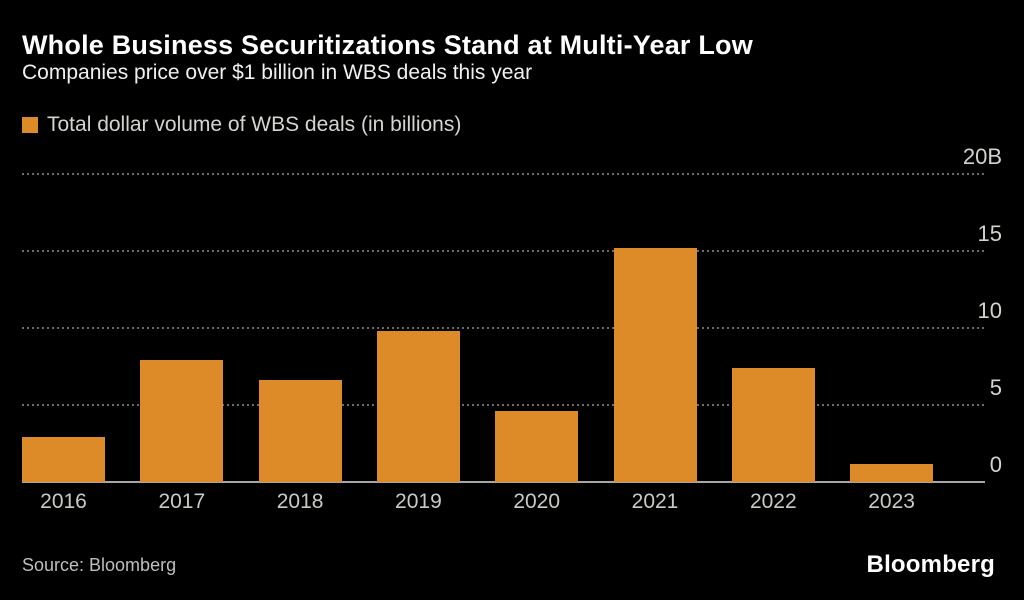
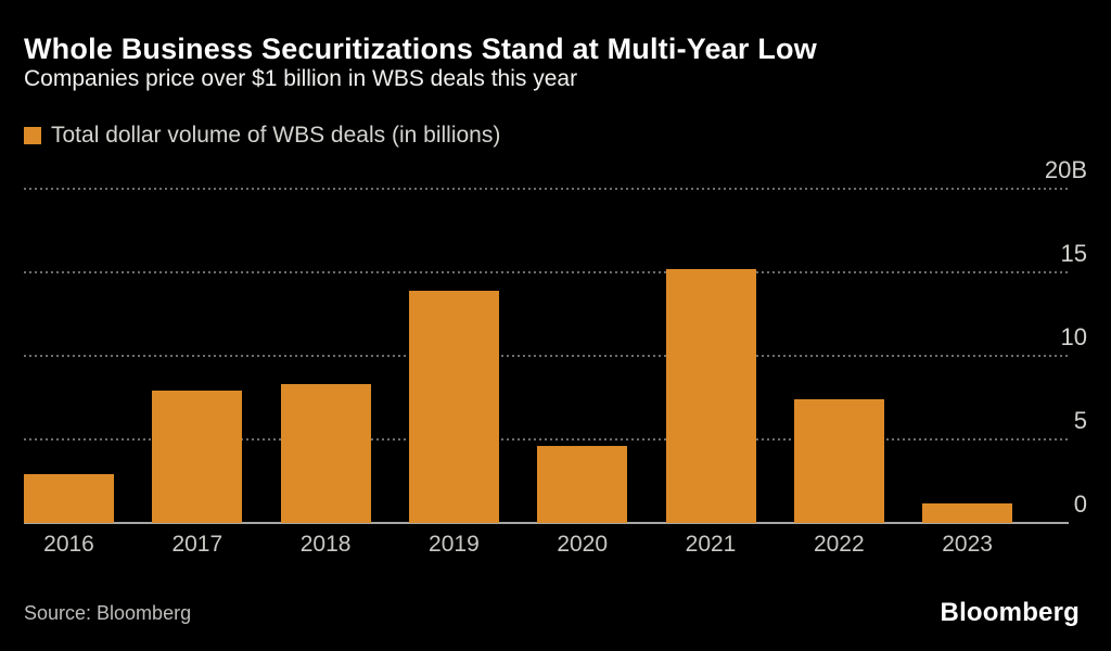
2018: 6.6B -> 8.3B
2019: 9.8B -> 13.9B
